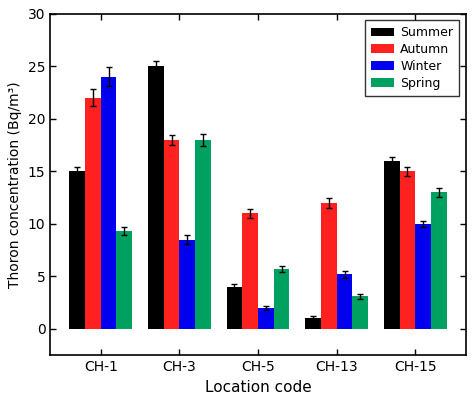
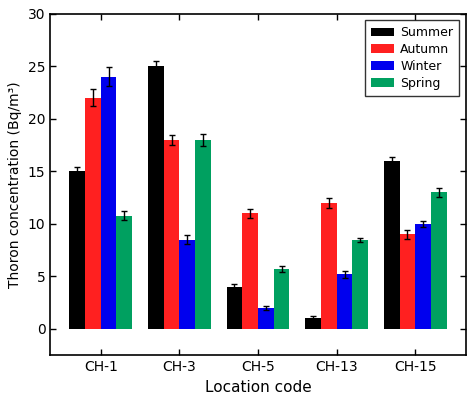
Spring/CH-1: 9.3 -> 10.8
Spring/CH-13: 3.1 -> 8.5
Autumn/CH-15: 15 -> 9
